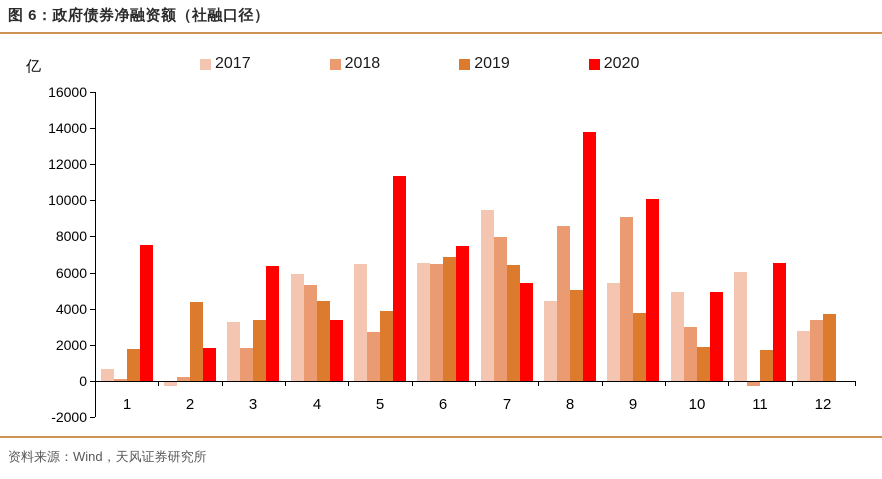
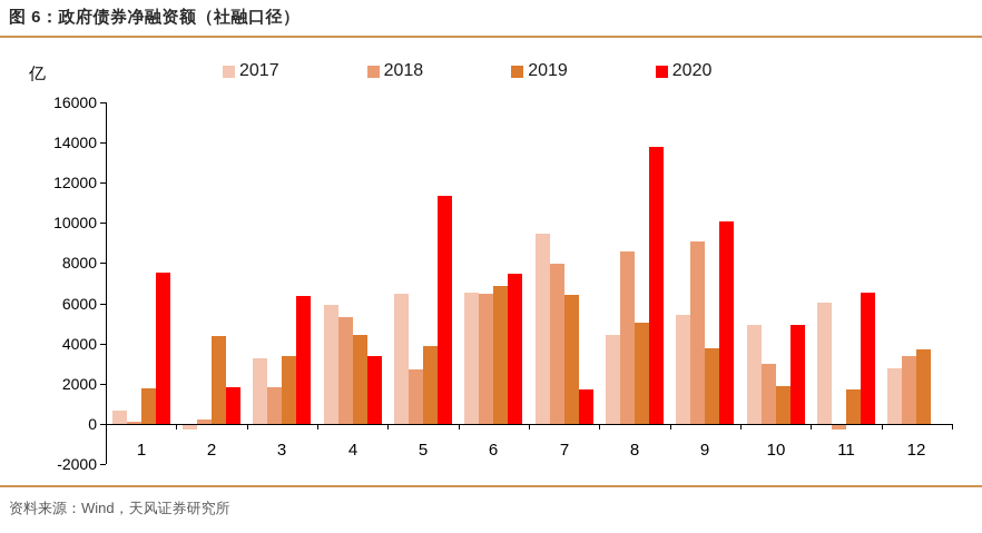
2020/7: 5400 -> 1700
